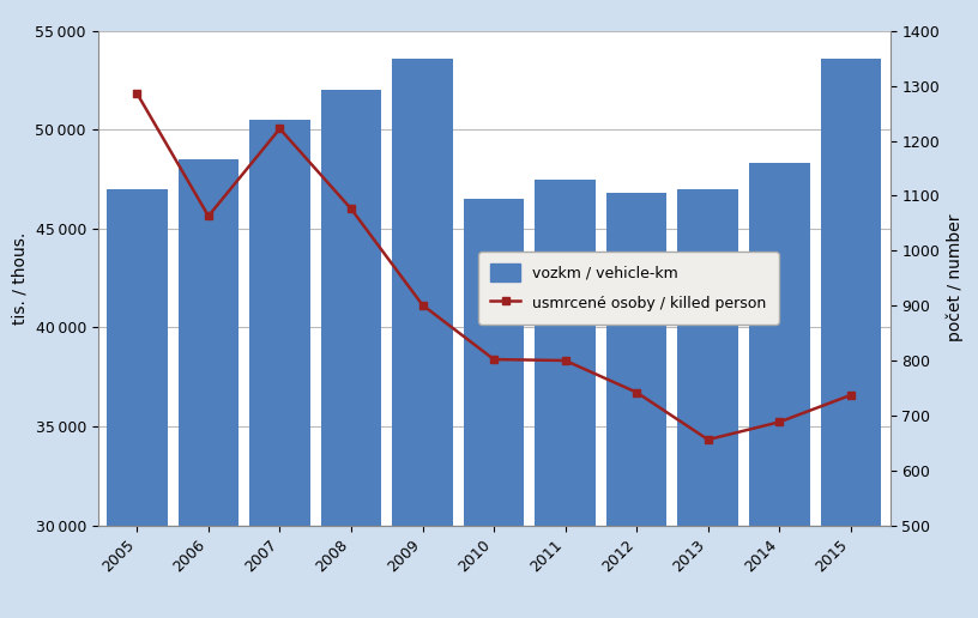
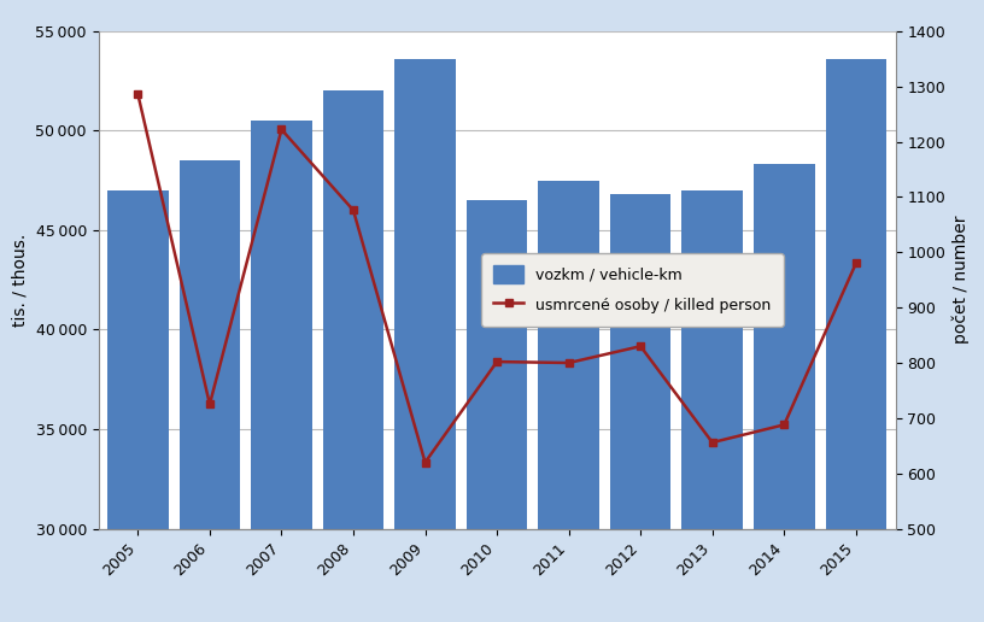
usmrcené osoby / killed person/2006: 1063 -> 725
usmrcené osoby / killed person/2009: 901 -> 620
usmrcené osoby / killed person/2012: 742 -> 830
usmrcené osoby / killed person/2015: 737 -> 980
